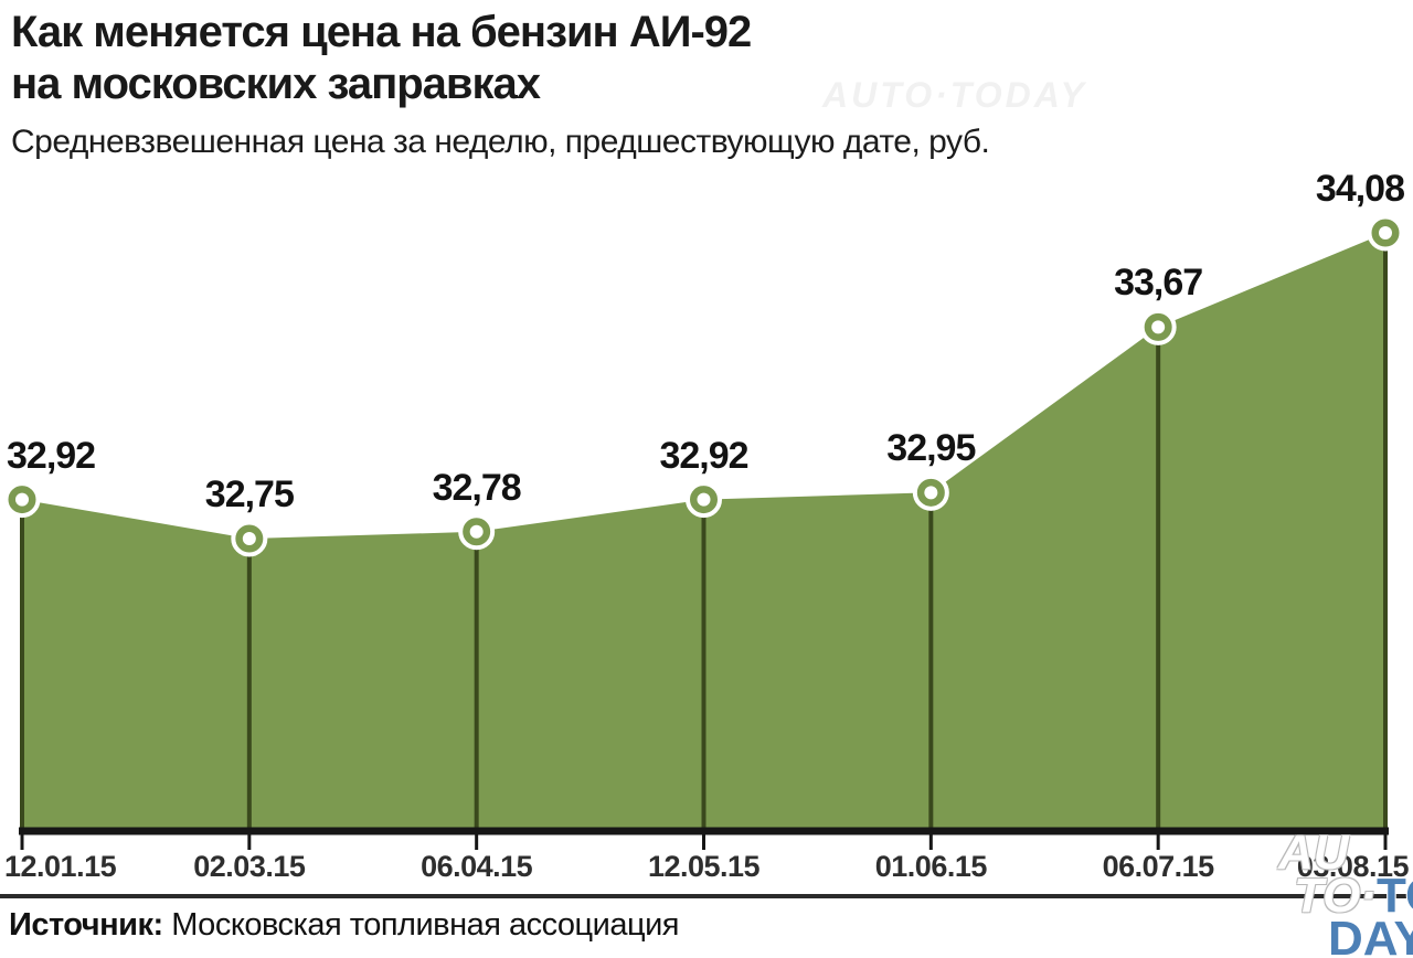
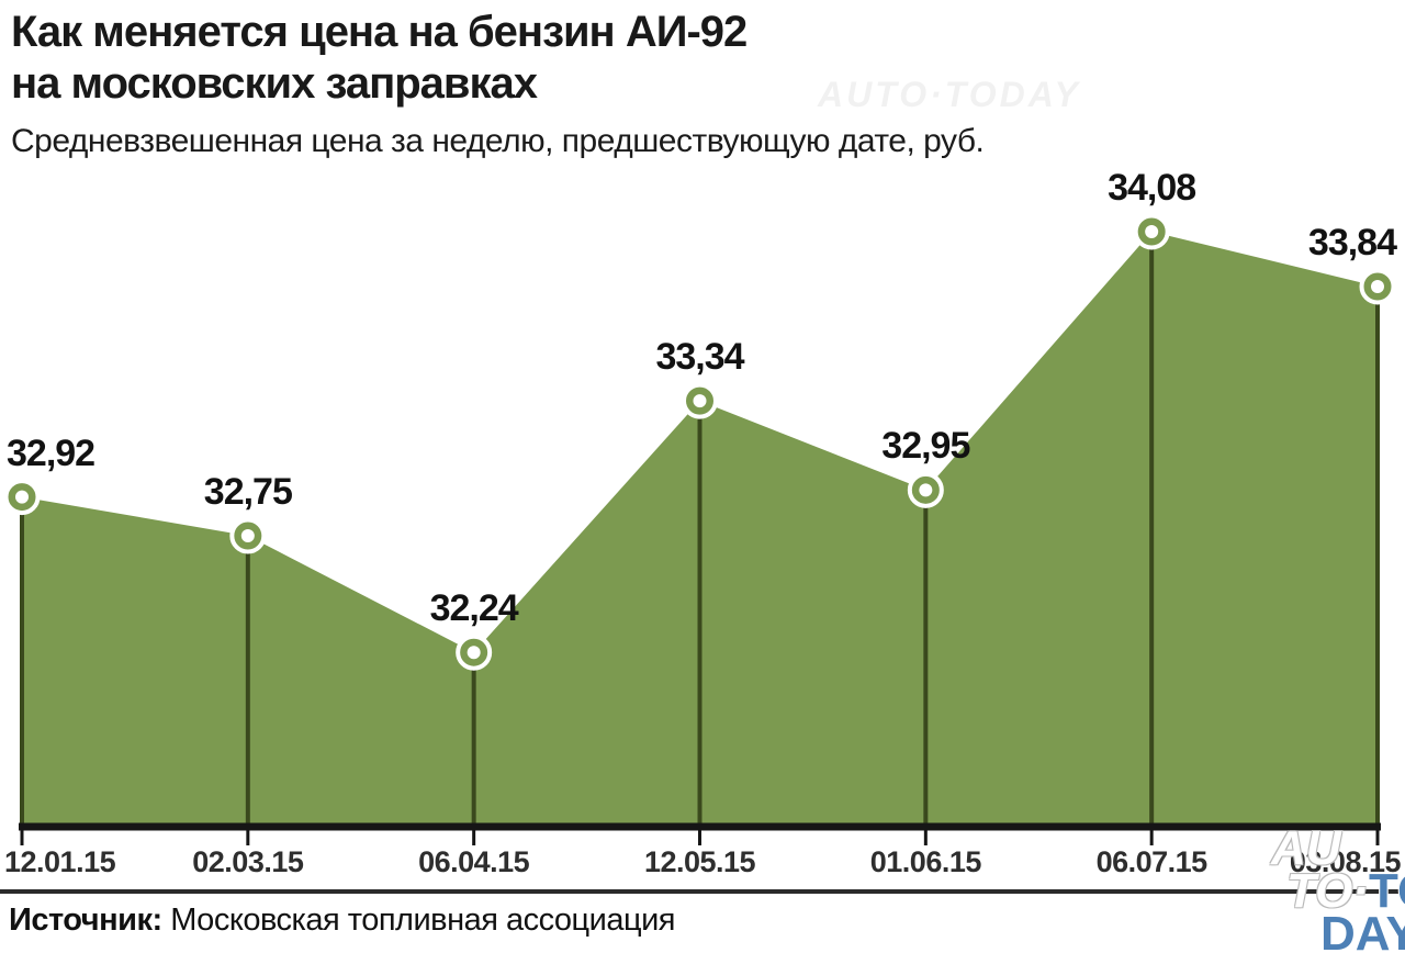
06.04.15: 32,78 -> 32,24
12.05.15: 32,92 -> 33,34
06.07.15: 33,67 -> 34,08
03.08.15: 34,08 -> 33,84
